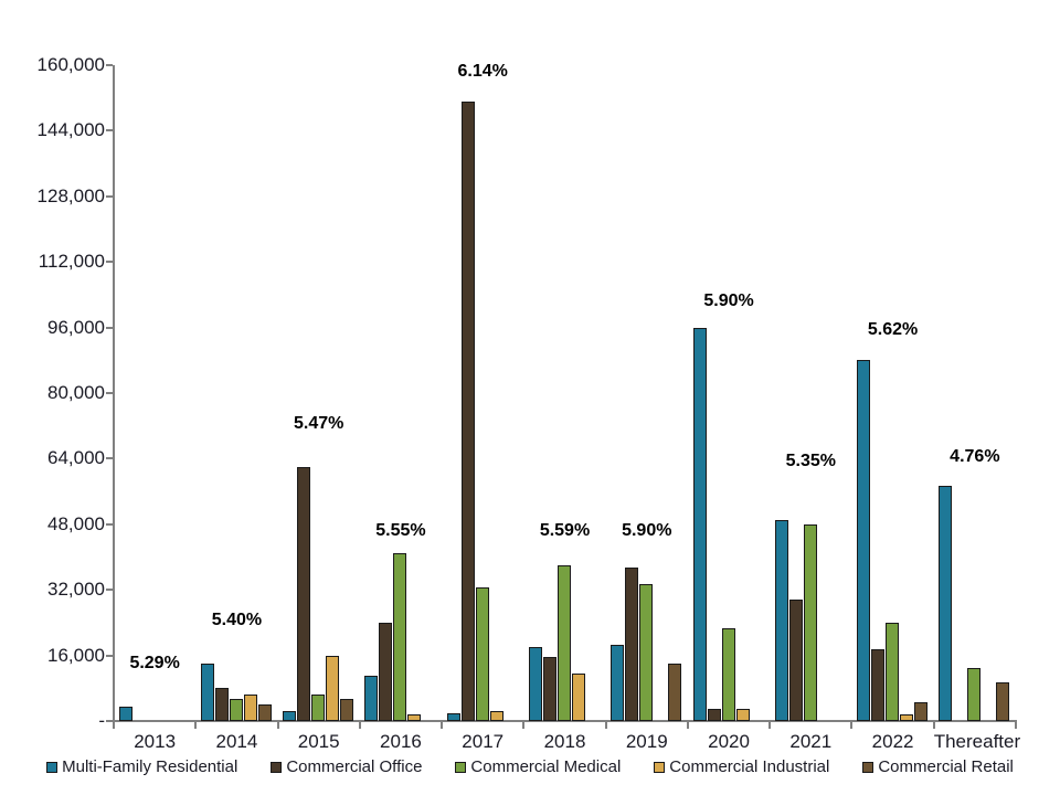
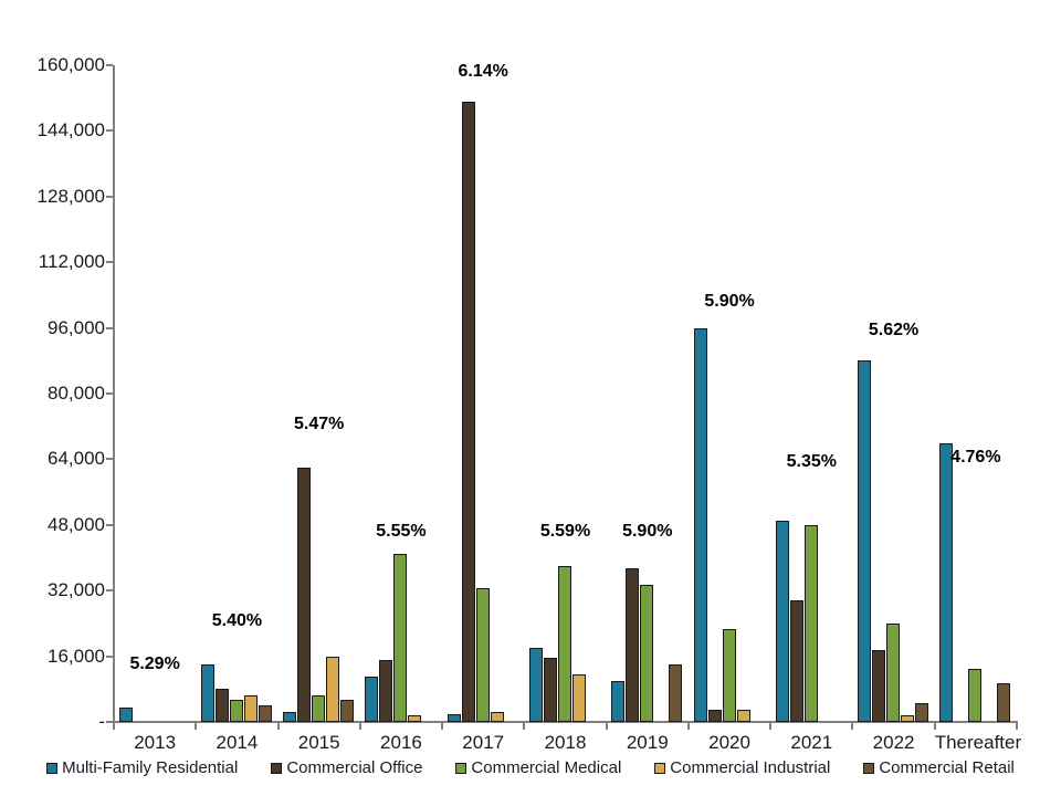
Commercial Office/2016: 24000 -> 15000
Multi-Family Residential/2019: 18000 -> 10000
Multi-Family Residential/Thereafter: 58000 -> 68000
